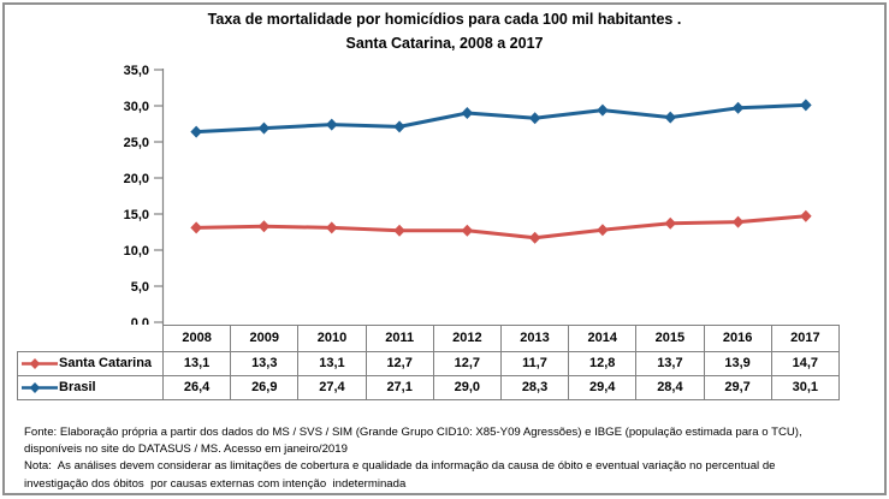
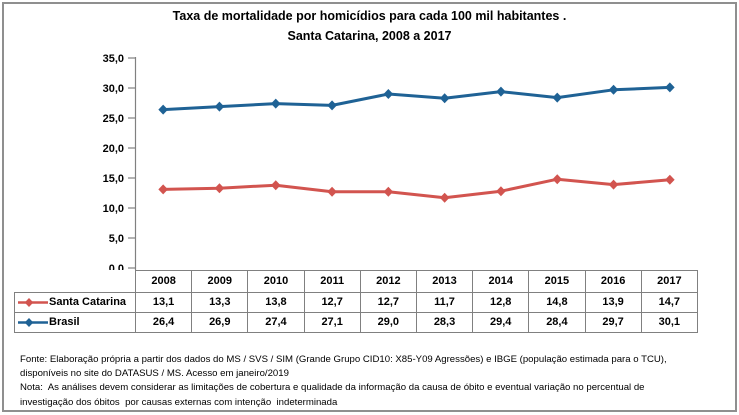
Santa Catarina/2010: 13,1 -> 13,8
Santa Catarina/2015: 13,7 -> 14,8
